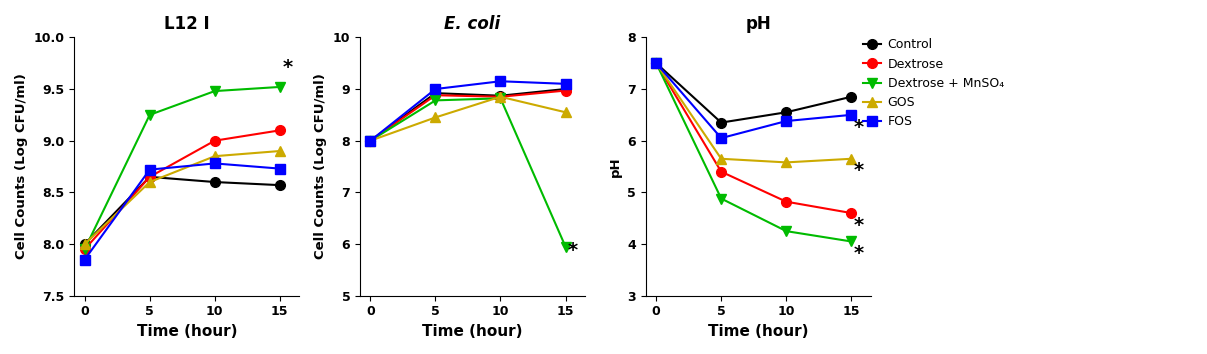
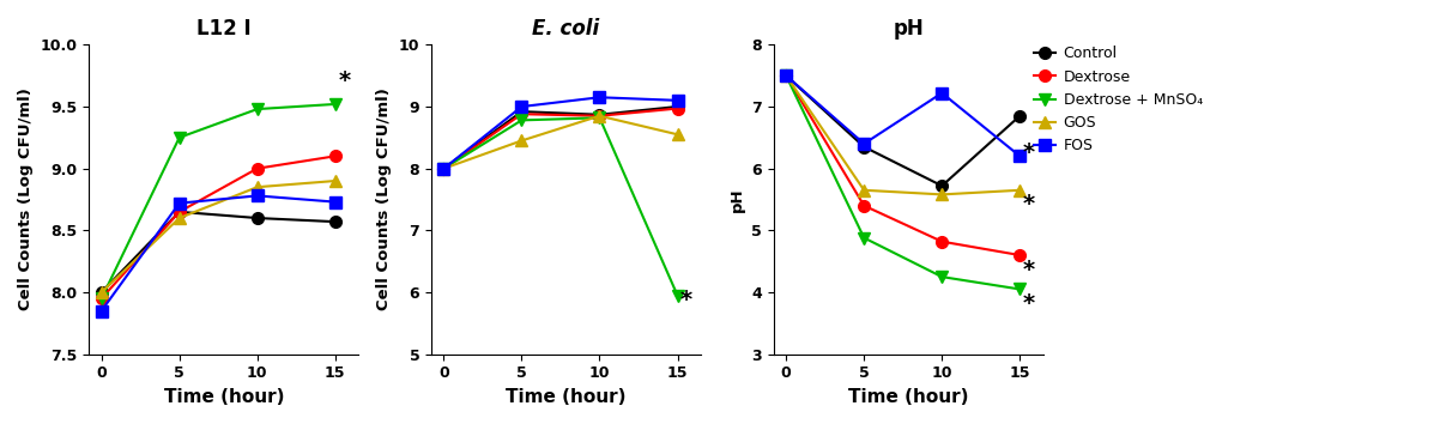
pH/FOS/5: 6.05 -> 6.40
pH/Control/10: 6.55 -> 5.72
pH/FOS/10: 6.38 -> 7.22
pH/FOS/15: 6.50 -> 6.20
